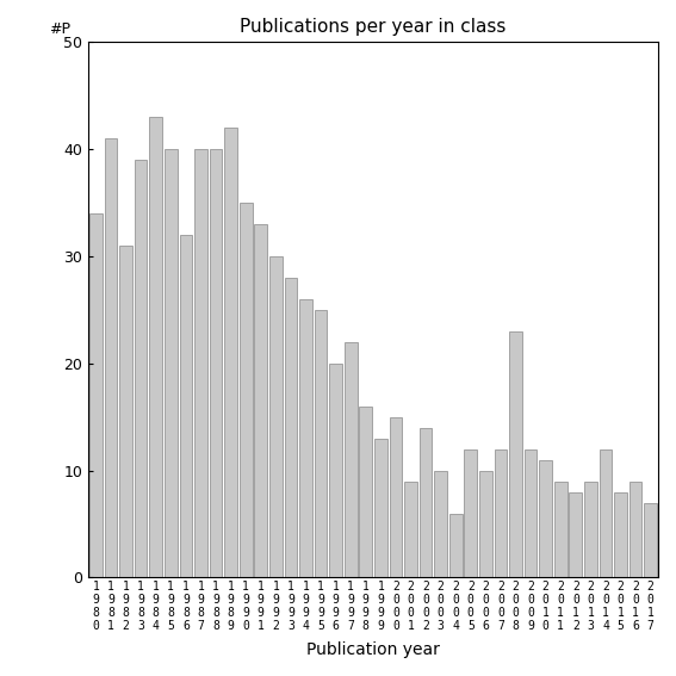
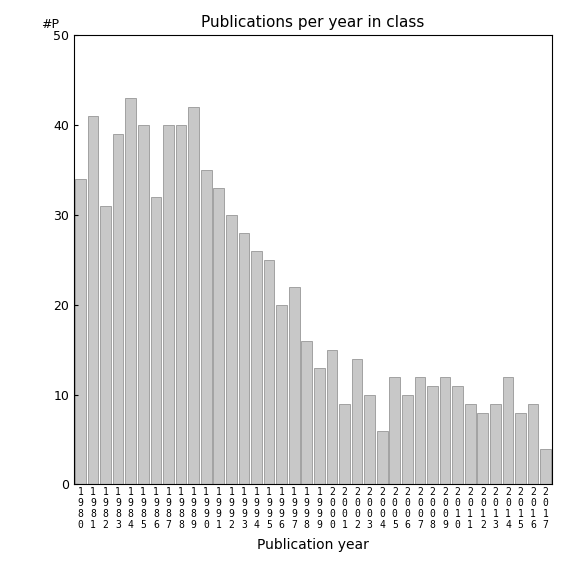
2 0 0 8: 23 -> 11
2 0 1 7: 7 -> 4
